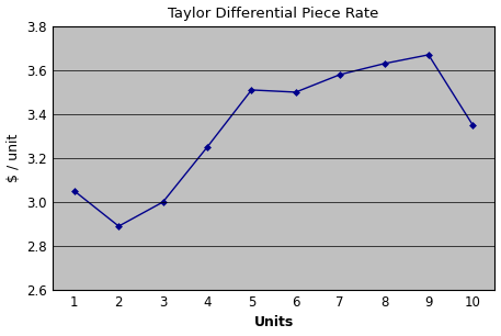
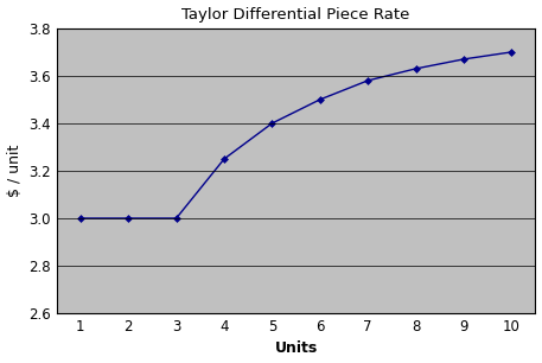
1: 3.05 -> 3.00
2: 2.89 -> 3.00
5: 3.51 -> 3.40
10: 3.35 -> 3.70
